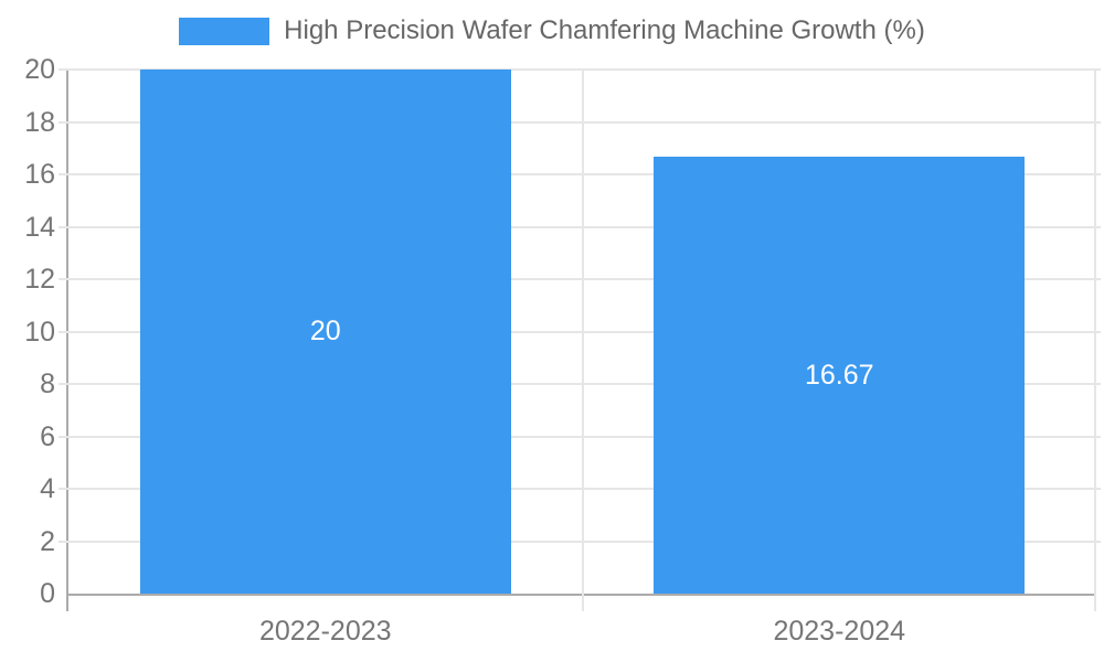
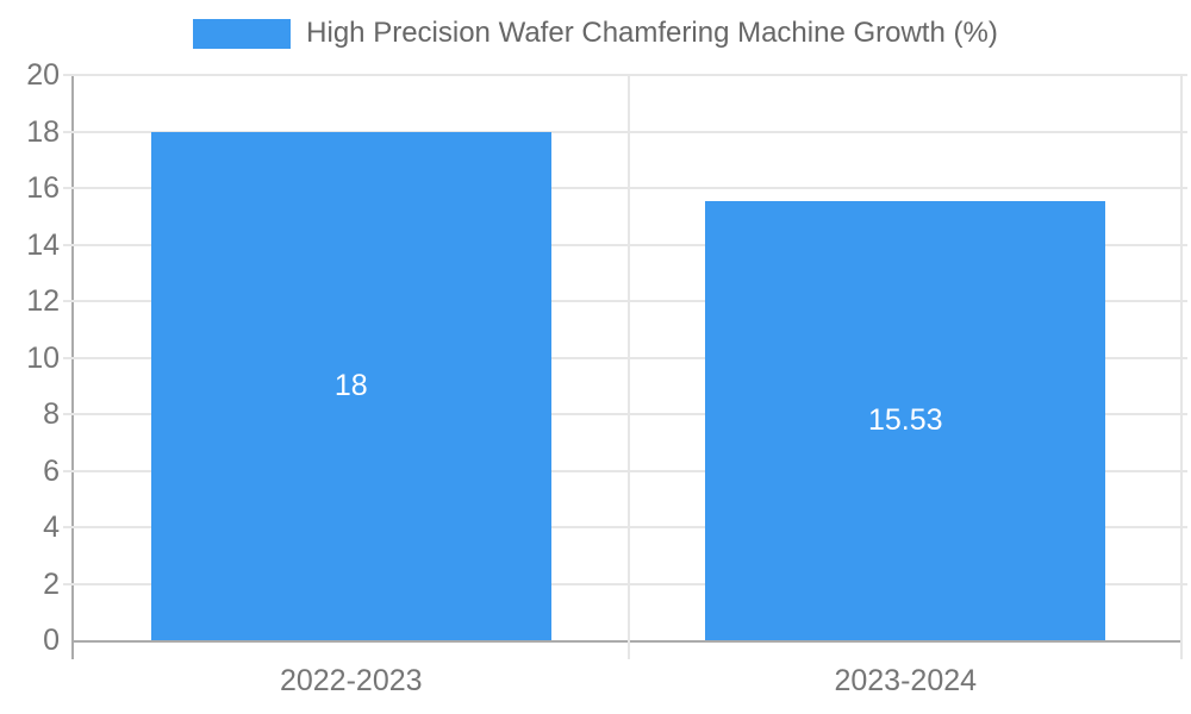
2022-2023: 20 -> 18
2023-2024: 16.67 -> 15.53
